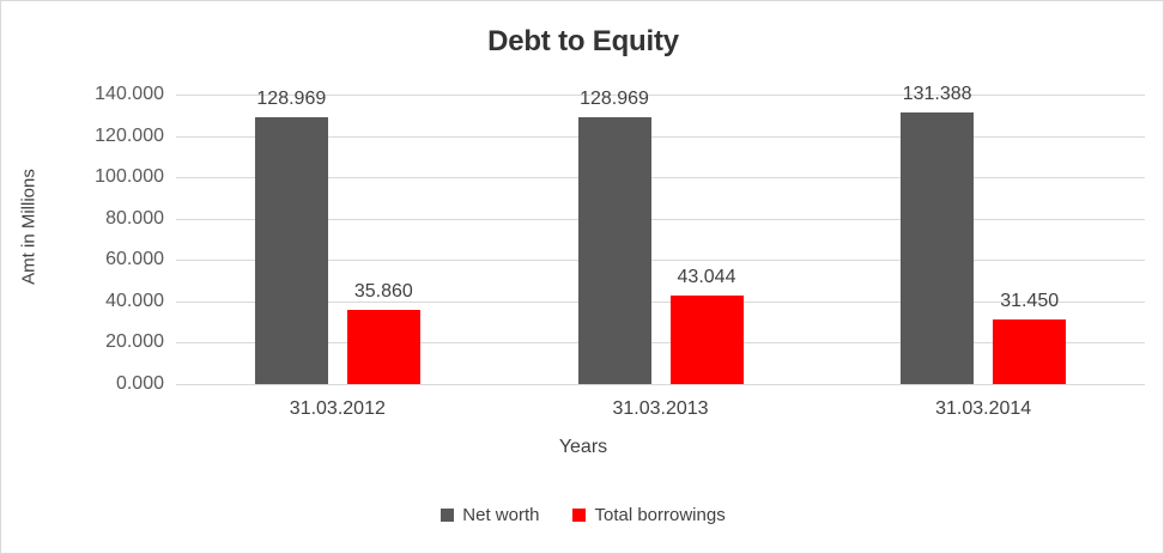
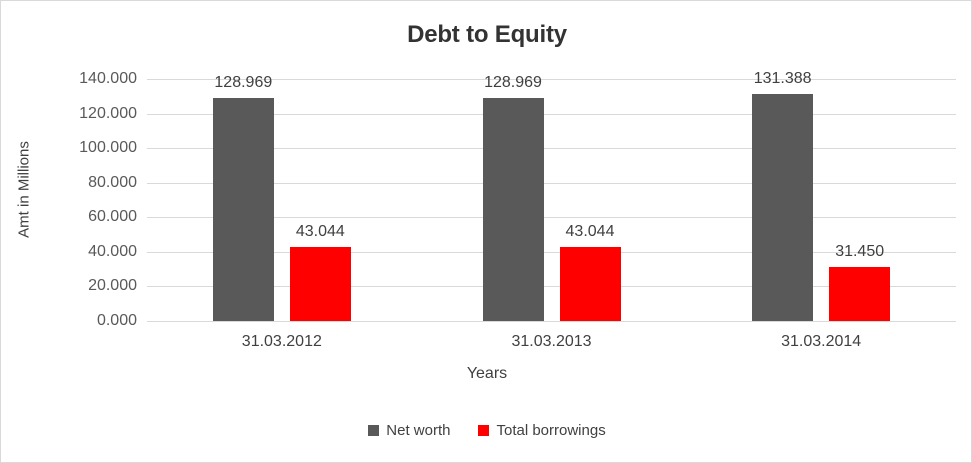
Total borrowings/31.03.2012: 35.860 -> 43.044
